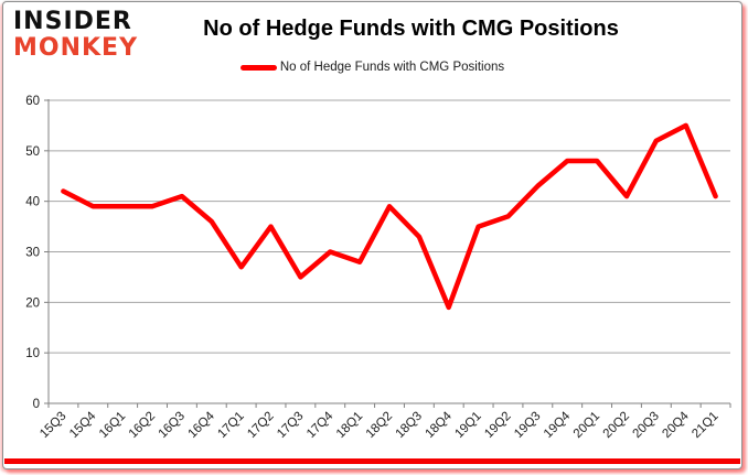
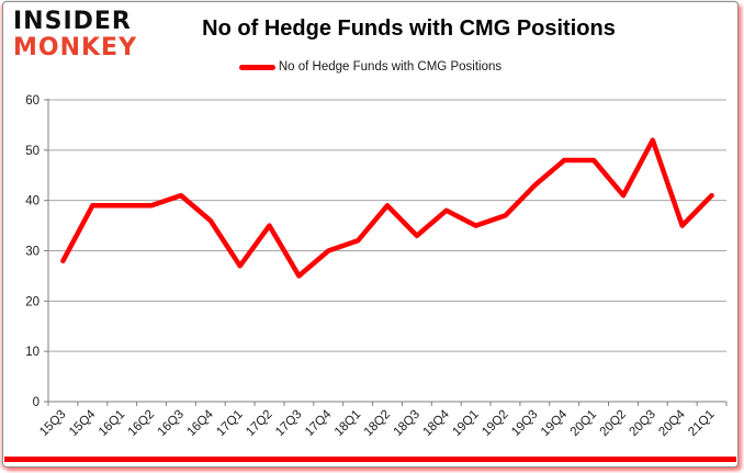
15Q3: 42 -> 28
18Q1: 28 -> 32
18Q4: 19 -> 38
20Q4: 55 -> 35
